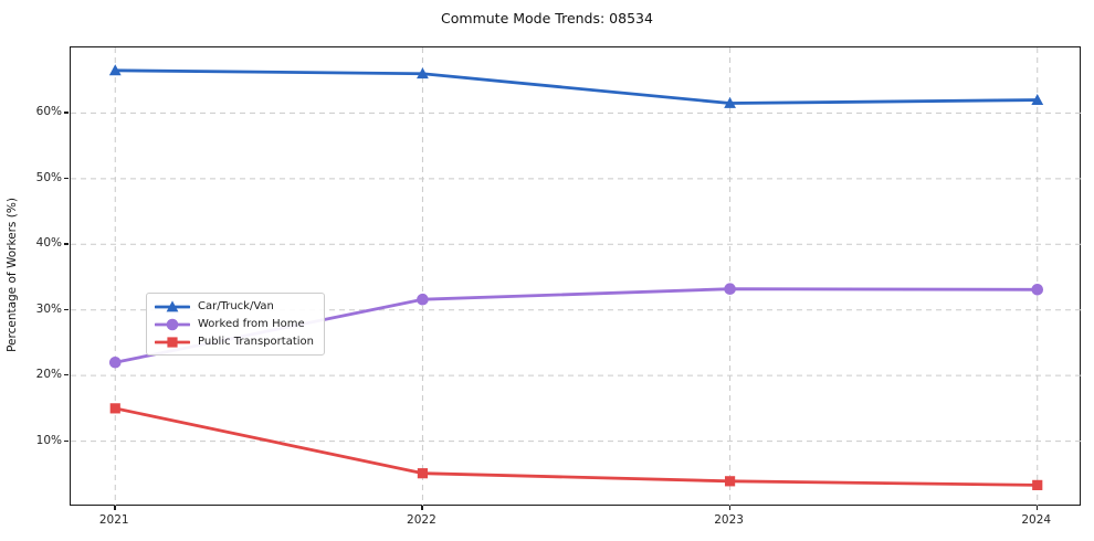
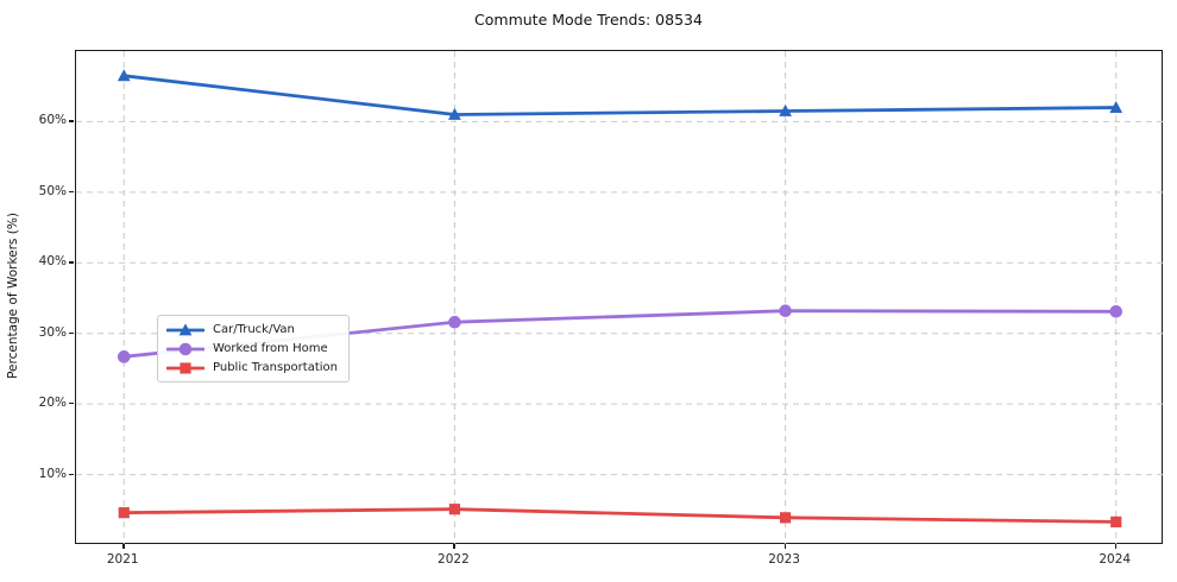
Worked from Home/2021: 22% -> 27%
Public Transportation/2021: 15% -> 5%
Car/Truck/Van/2022: 66% -> 61%
